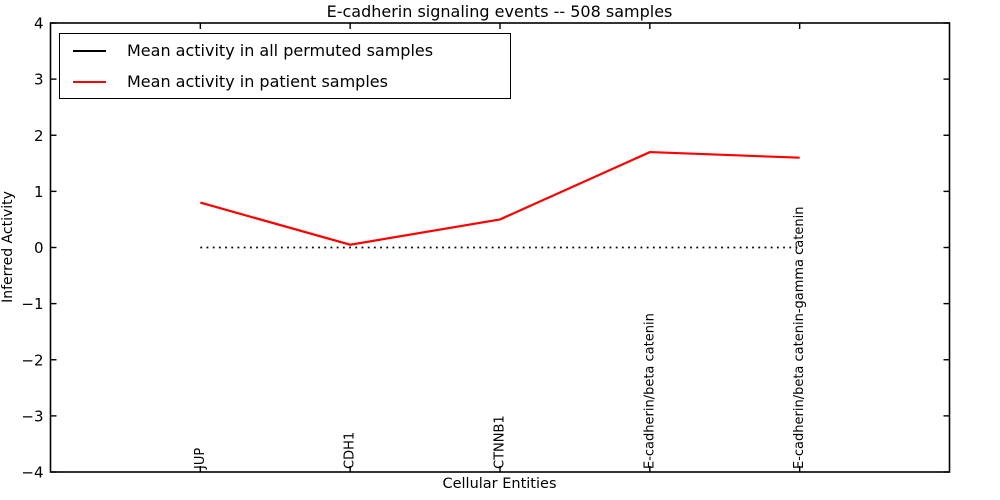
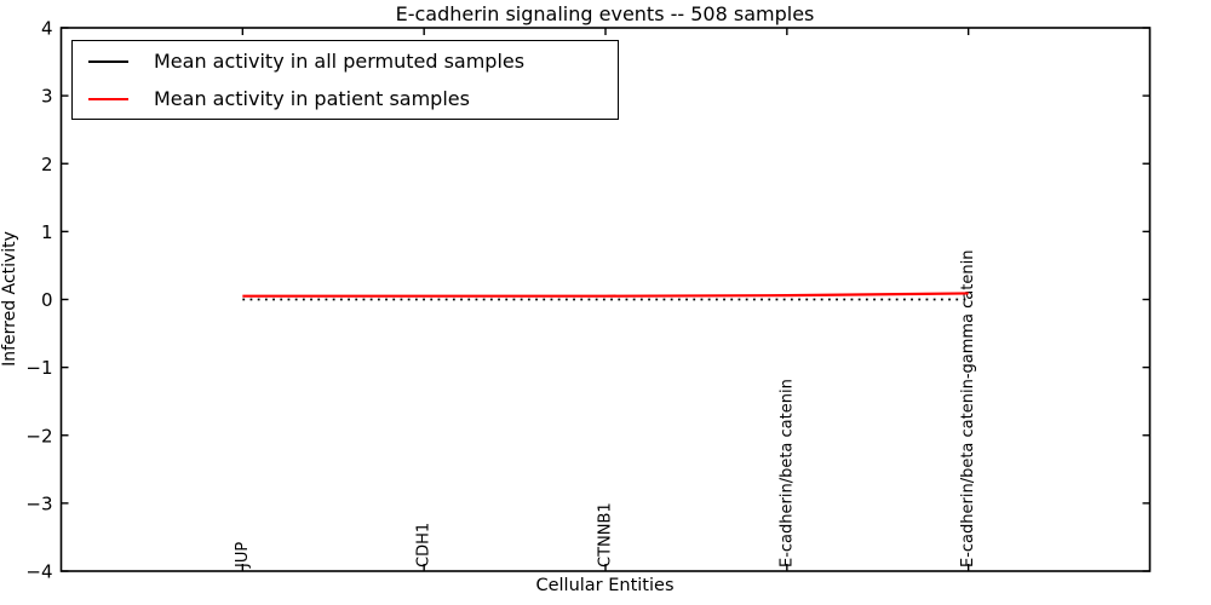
Mean activity in patient samples/JUP: 0.8 -> 0.1
Mean activity in patient samples/CTNNB1: 0.5 -> 0.1
Mean activity in patient samples/E-cadherin/beta catenin: 1.7 -> 0.1
Mean activity in patient samples/E-cadherin/beta catenin-gamma catenin: 1.6 -> 0.1
